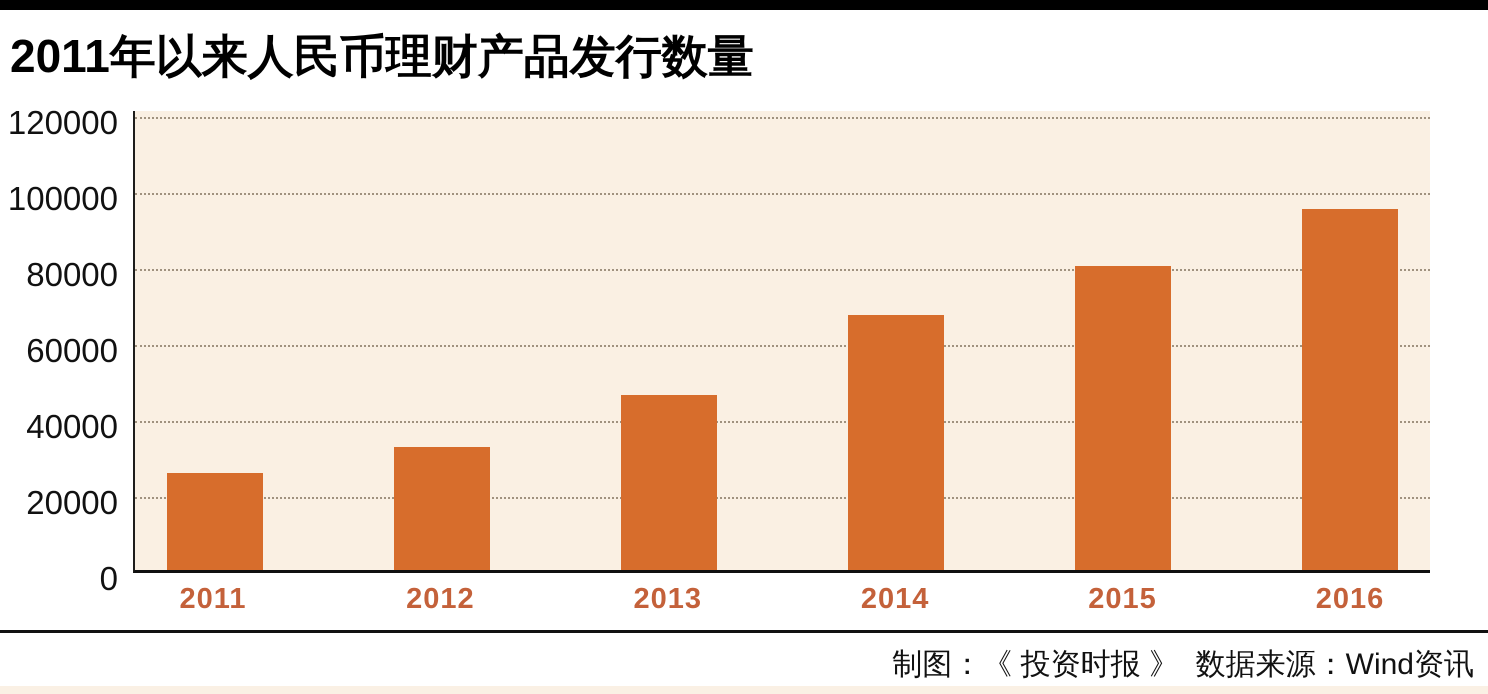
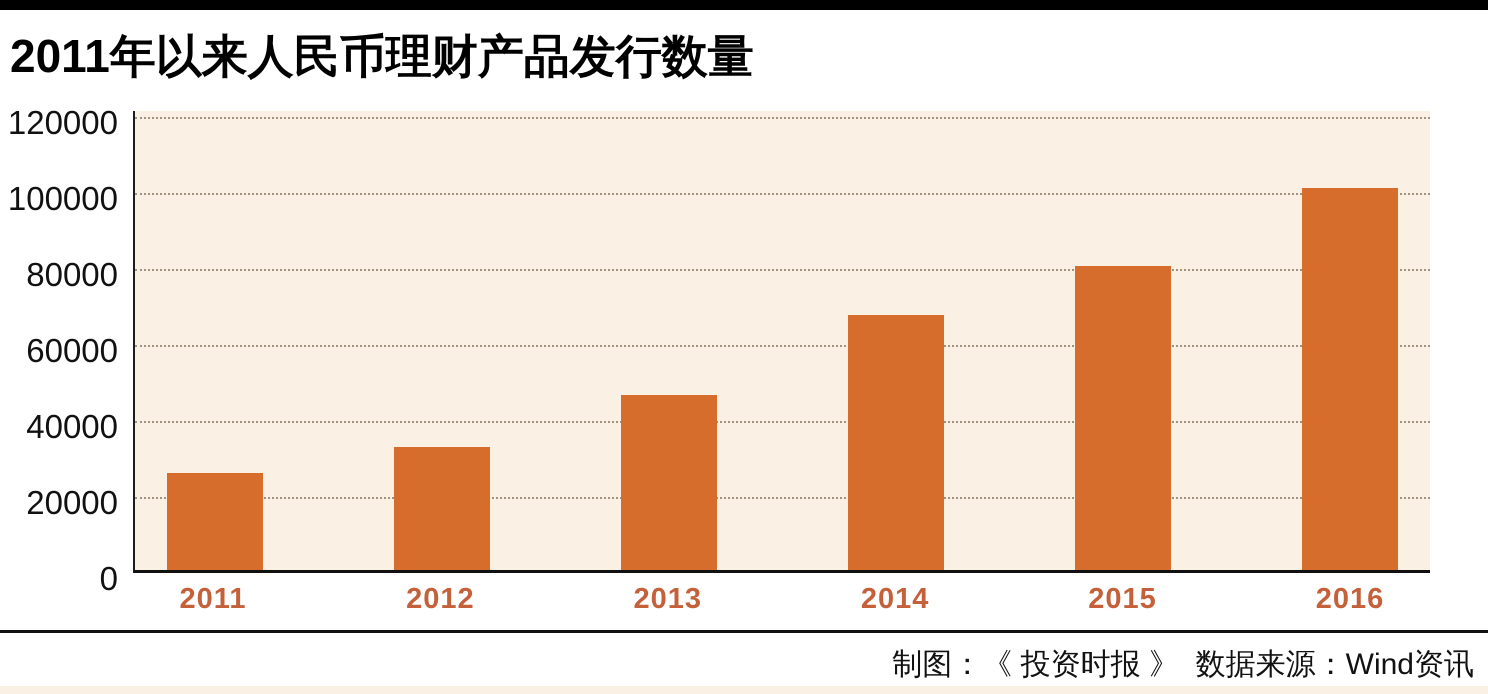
2016: 95000 -> 100000
